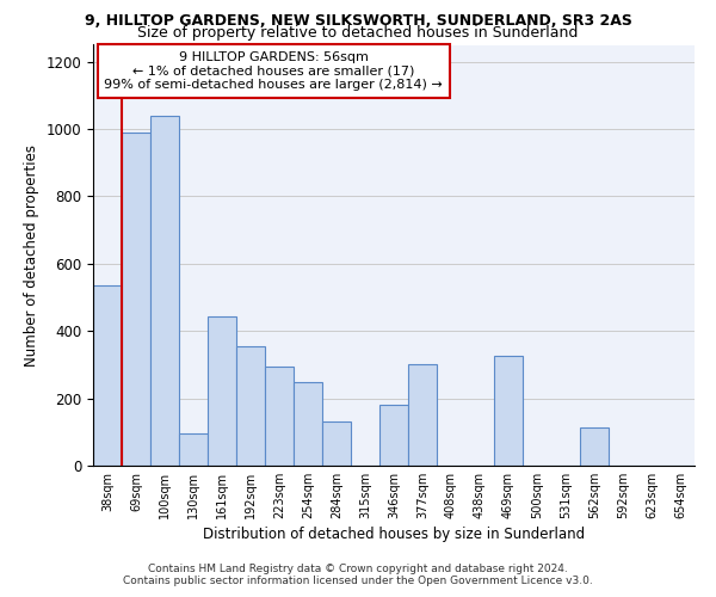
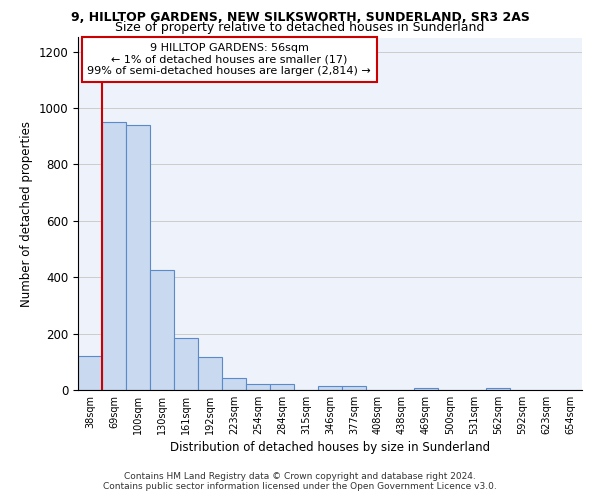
38sqm: 535 -> 120
69sqm: 990 -> 950
100sqm: 1040 -> 940
130sqm: 95 -> 425
161sqm: 445 -> 185
192sqm: 355 -> 118
223sqm: 295 -> 42
254sqm: 250 -> 20
284sqm: 130 -> 20
346sqm: 180 -> 15
377sqm: 300 -> 15
469sqm: 325 -> 8
562sqm: 115 -> 8
